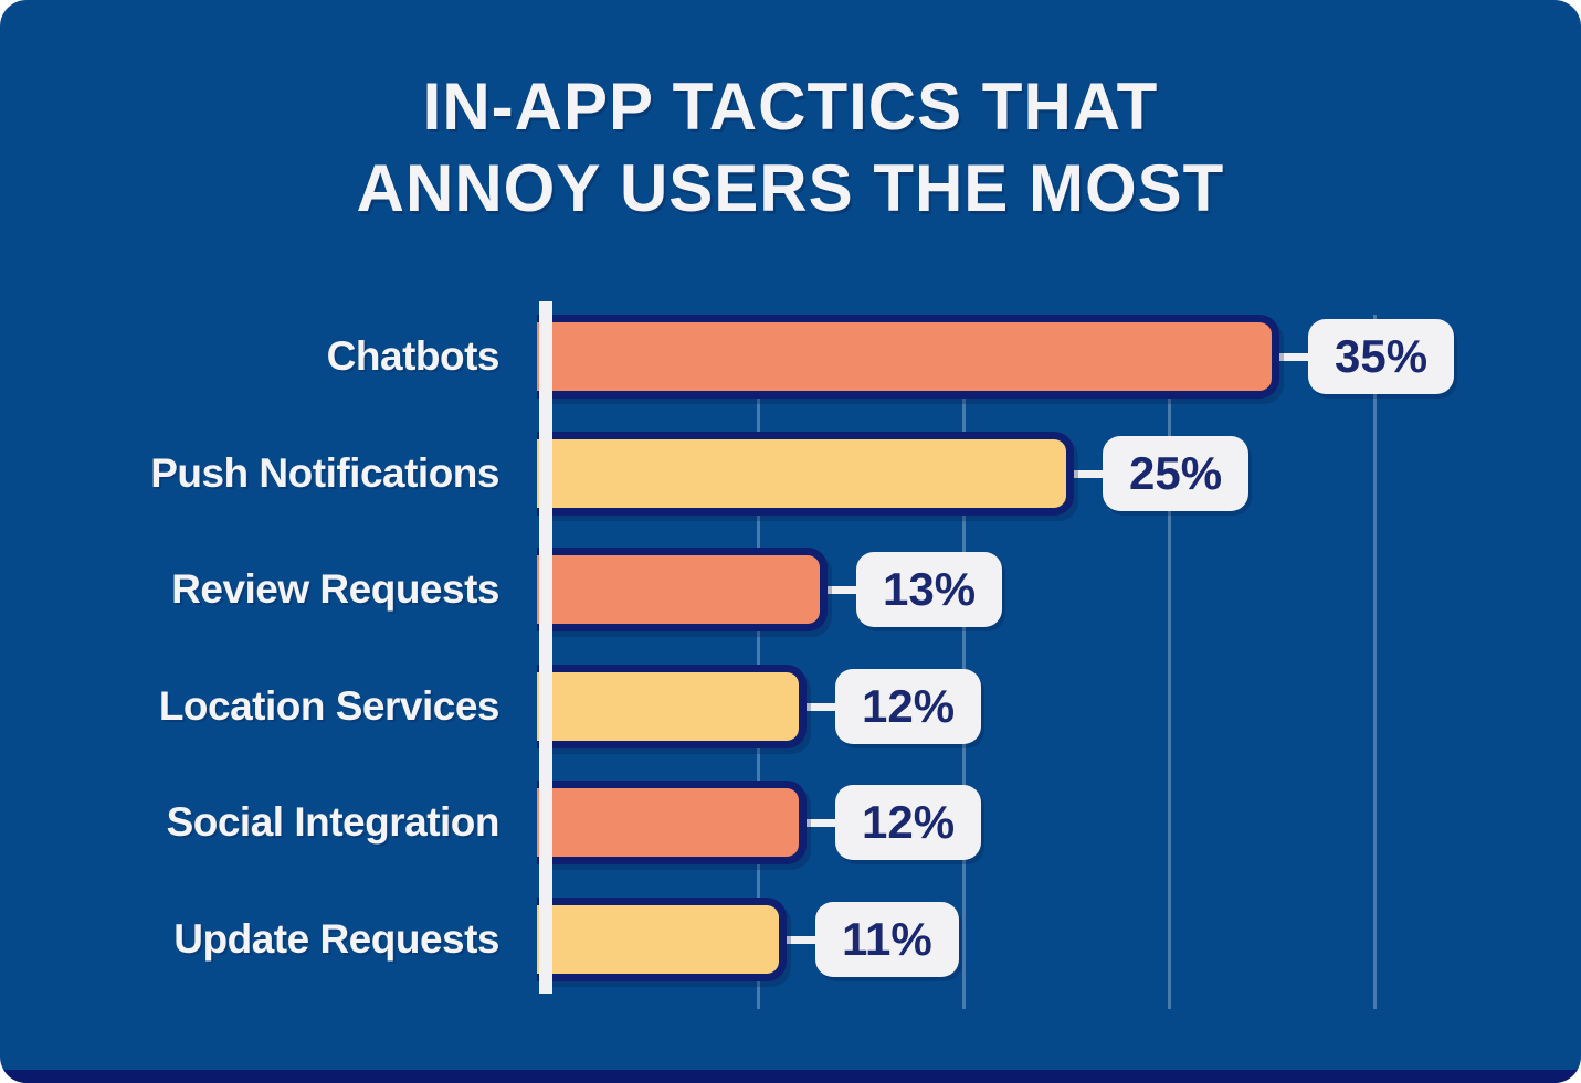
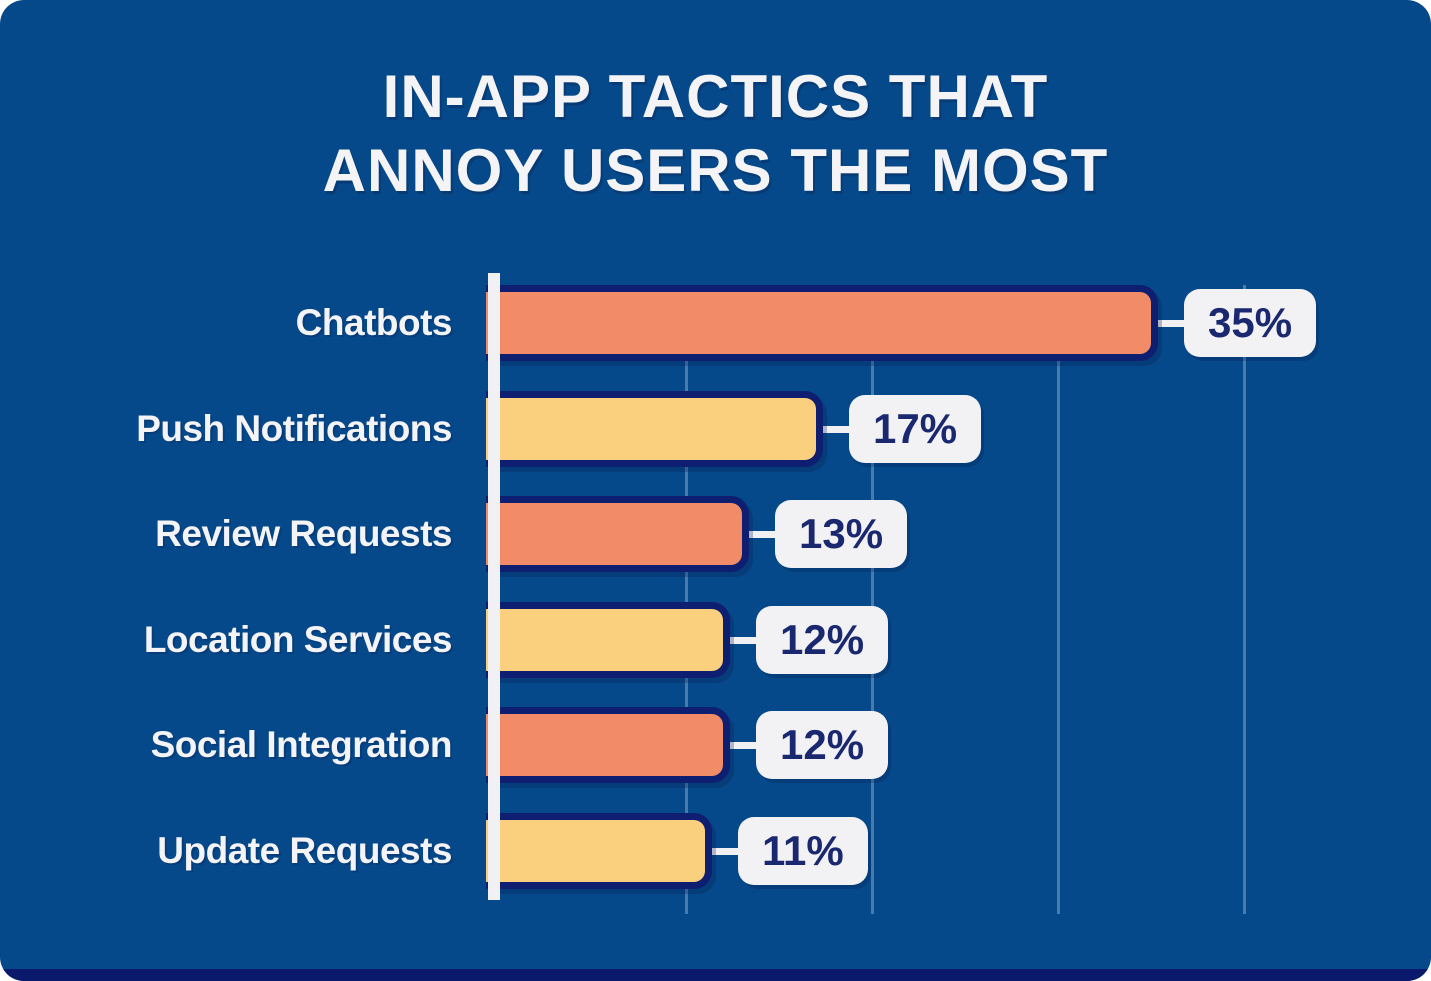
Push Notifications: 25% -> 17%
